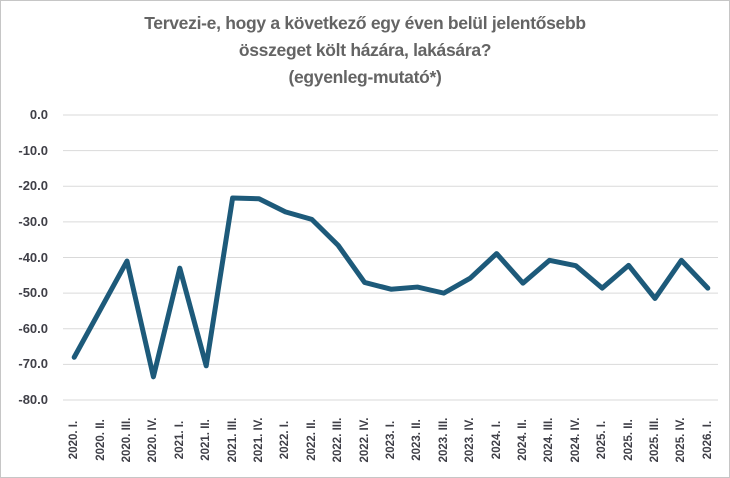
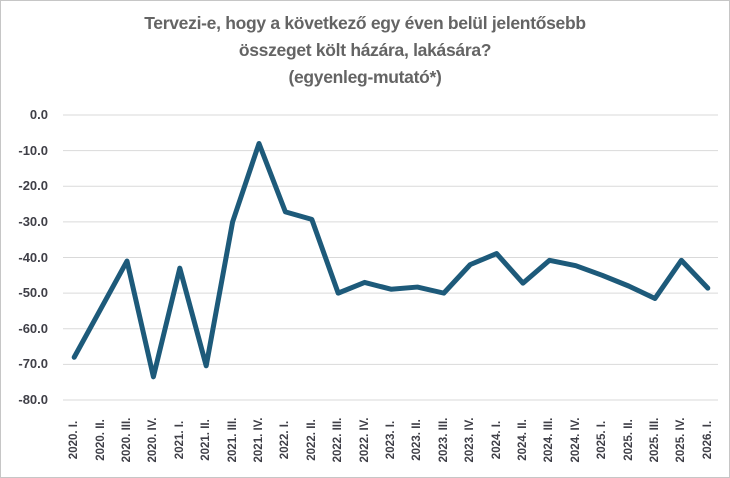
2021. III.: -23 -> -30
2021. IV.: -24 -> -8
2022. III.: -37 -> -50
2023. IV.: -46 -> -42
2025. I.: -49 -> -45
2025. II.: -42 -> -48
